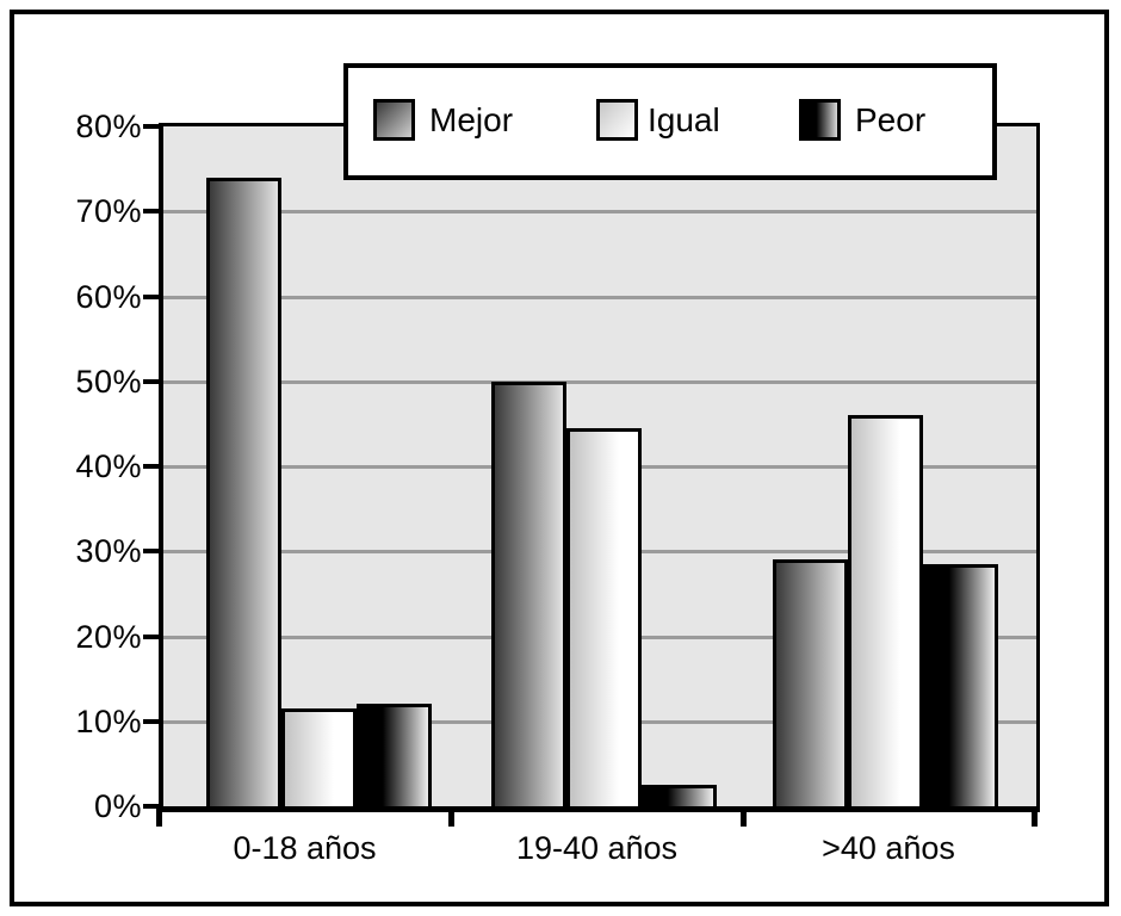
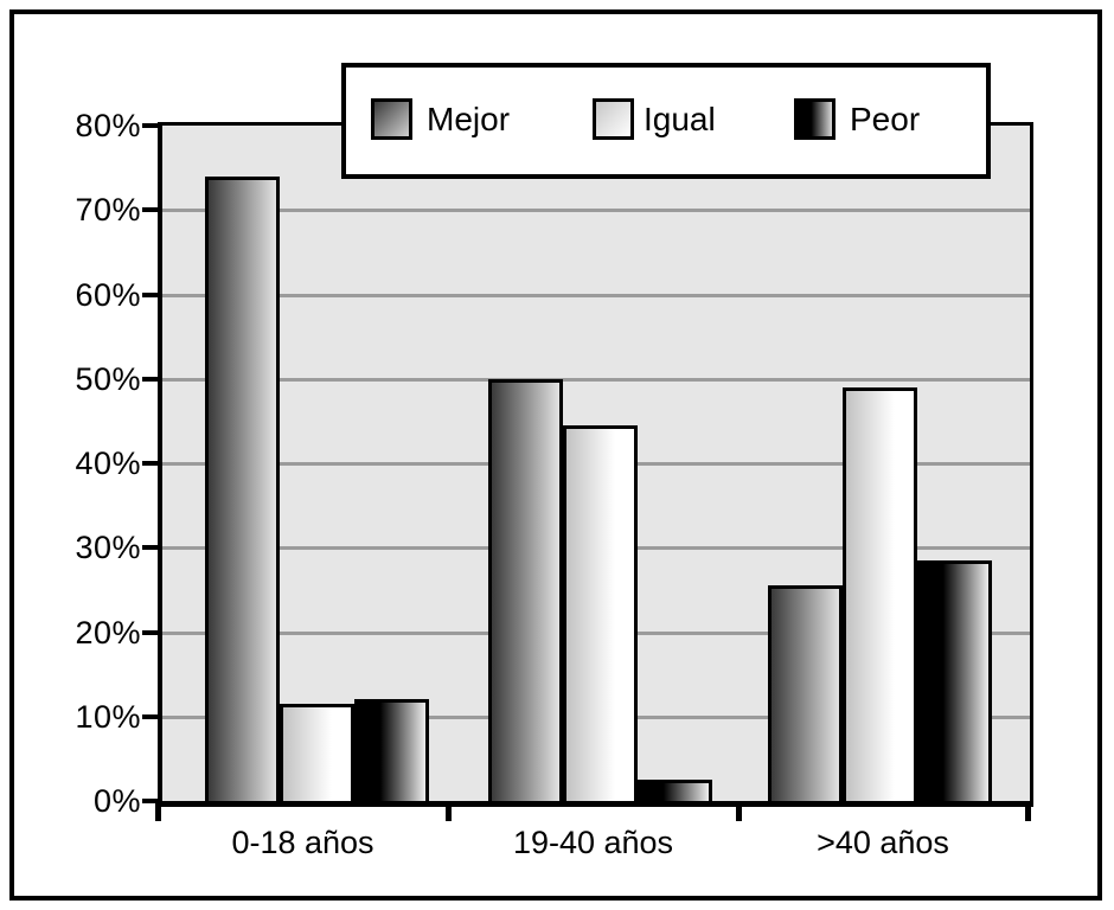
Mejor/>40 años: 29% -> 26%
Igual/>40 años: 46% -> 49%
